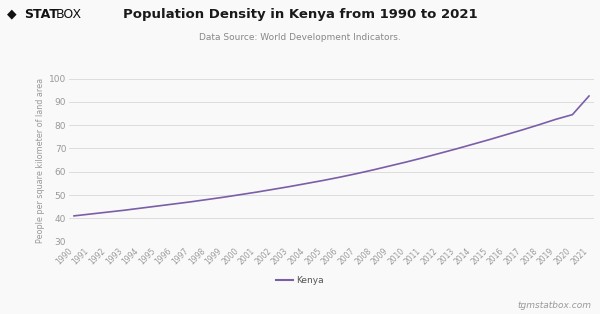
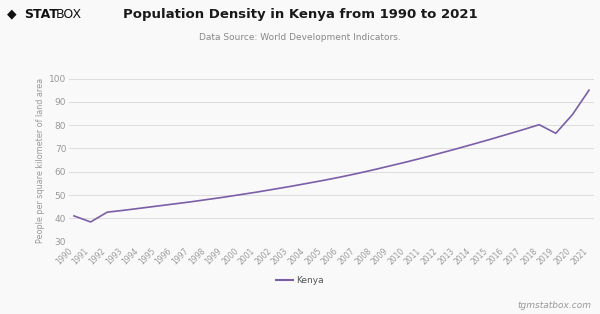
1991: 41.9 -> 38.5
2019: 82.5 -> 76.5
2021: 92.5 -> 95.0
